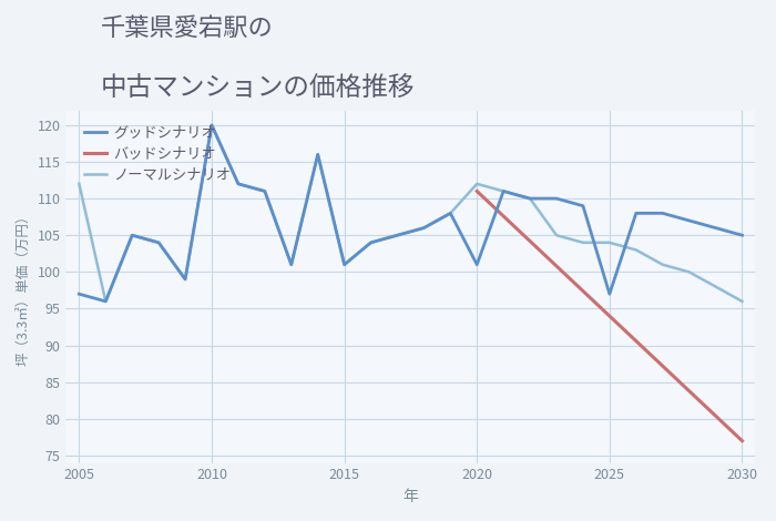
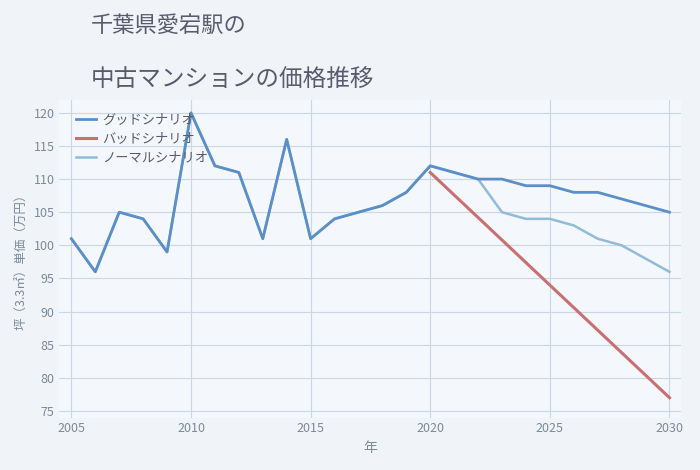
グッドシナリオ/2005: 97 -> 101
ノーマルシナリオ/2005: 112 -> 101
グッドシナリオ/2020: 101 -> 112
グッドシナリオ/2025: 97 -> 109
